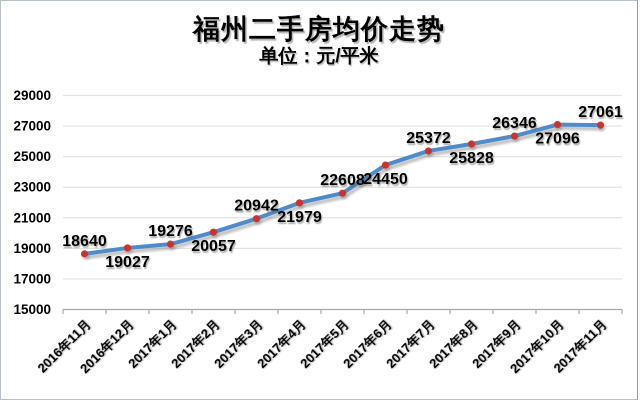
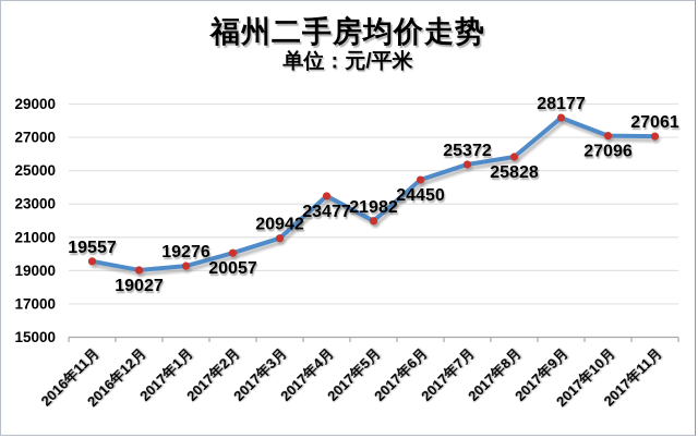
2016年11月: 18640 -> 19557
2017年4月: 21979 -> 23477
2017年5月: 22608 -> 21982
2017年9月: 26346 -> 28177
